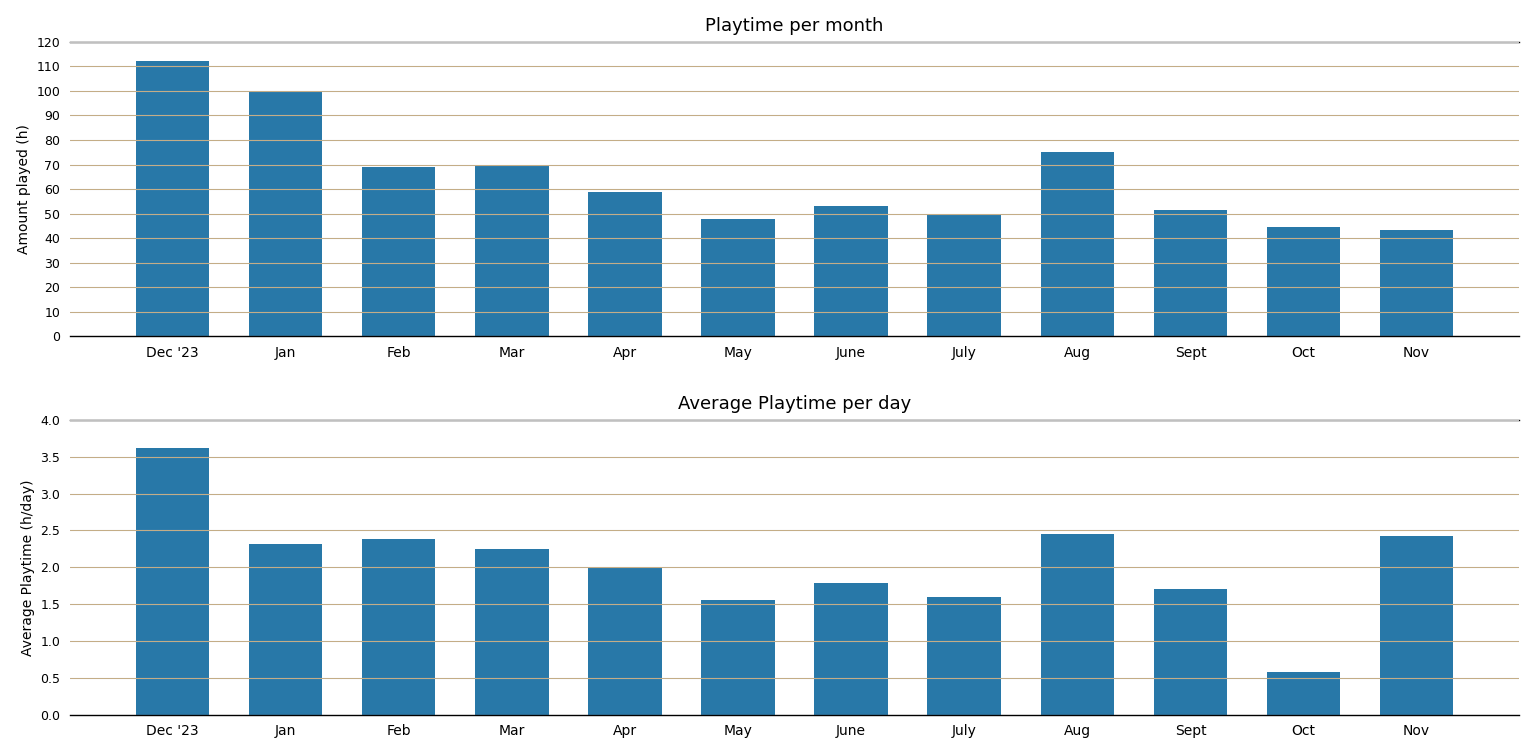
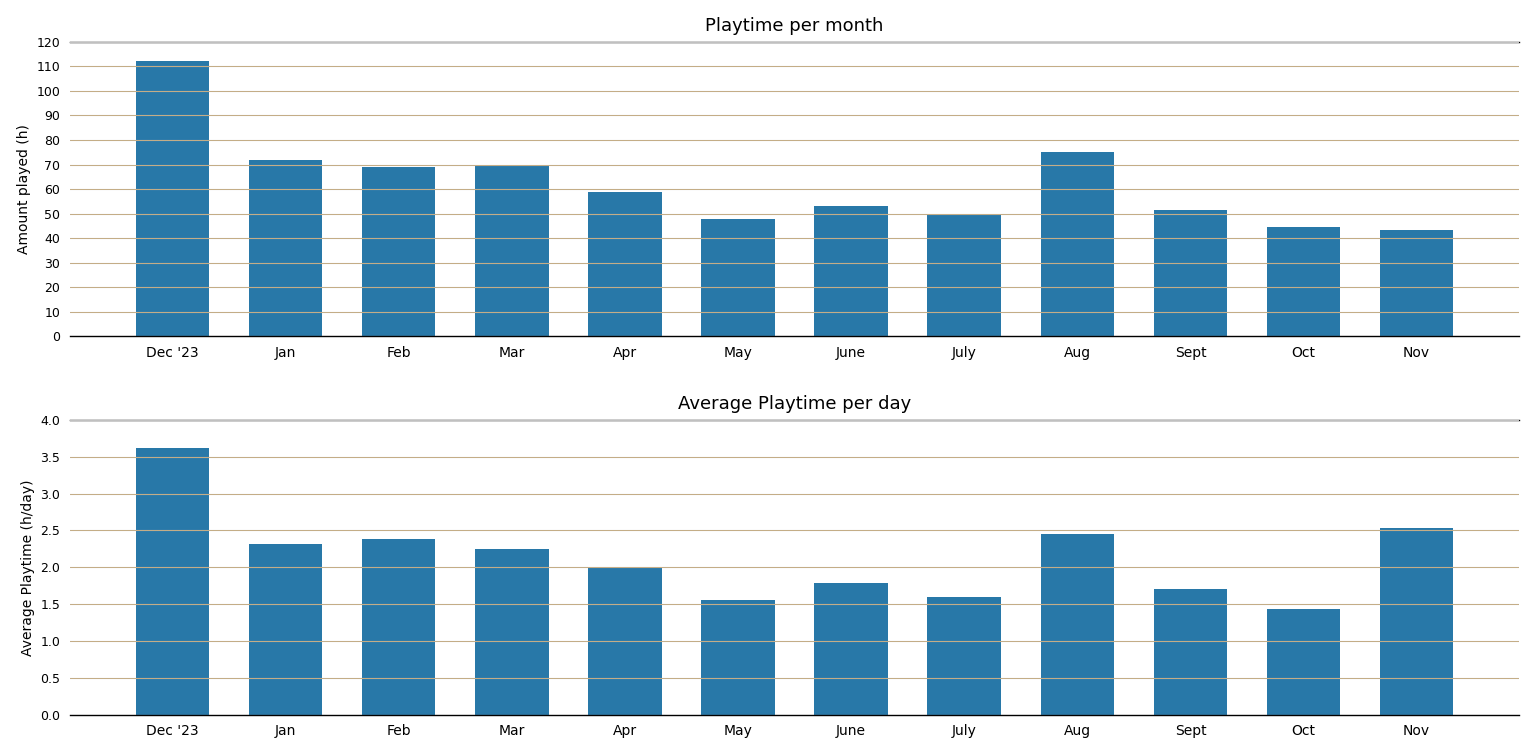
Playtime per month/Jan: 100.0 -> 72.0
Average Playtime per day/Oct: 0.58 -> 1.43
Average Playtime per day/Nov: 2.42 -> 2.54
